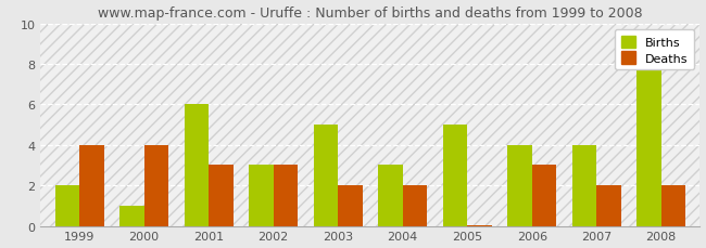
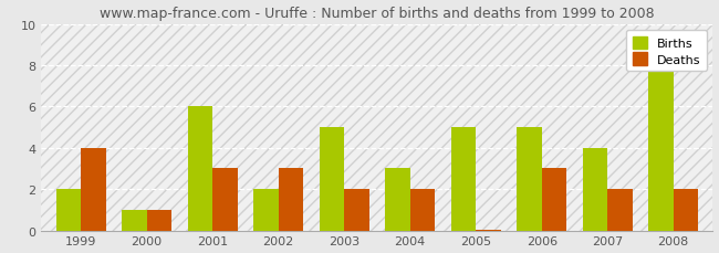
Deaths/2000: 4.0 -> 1.0
Births/2002: 3 -> 2
Births/2006: 4 -> 5
